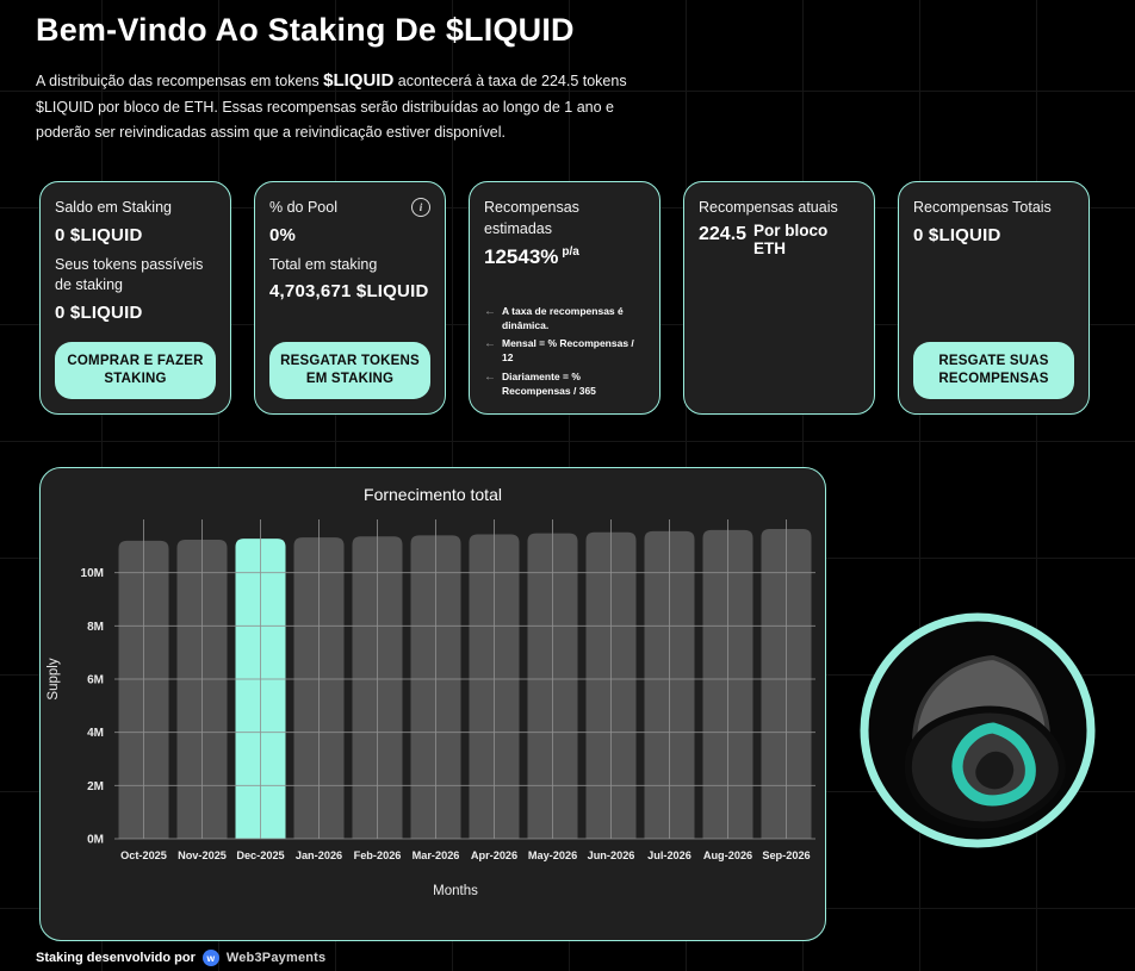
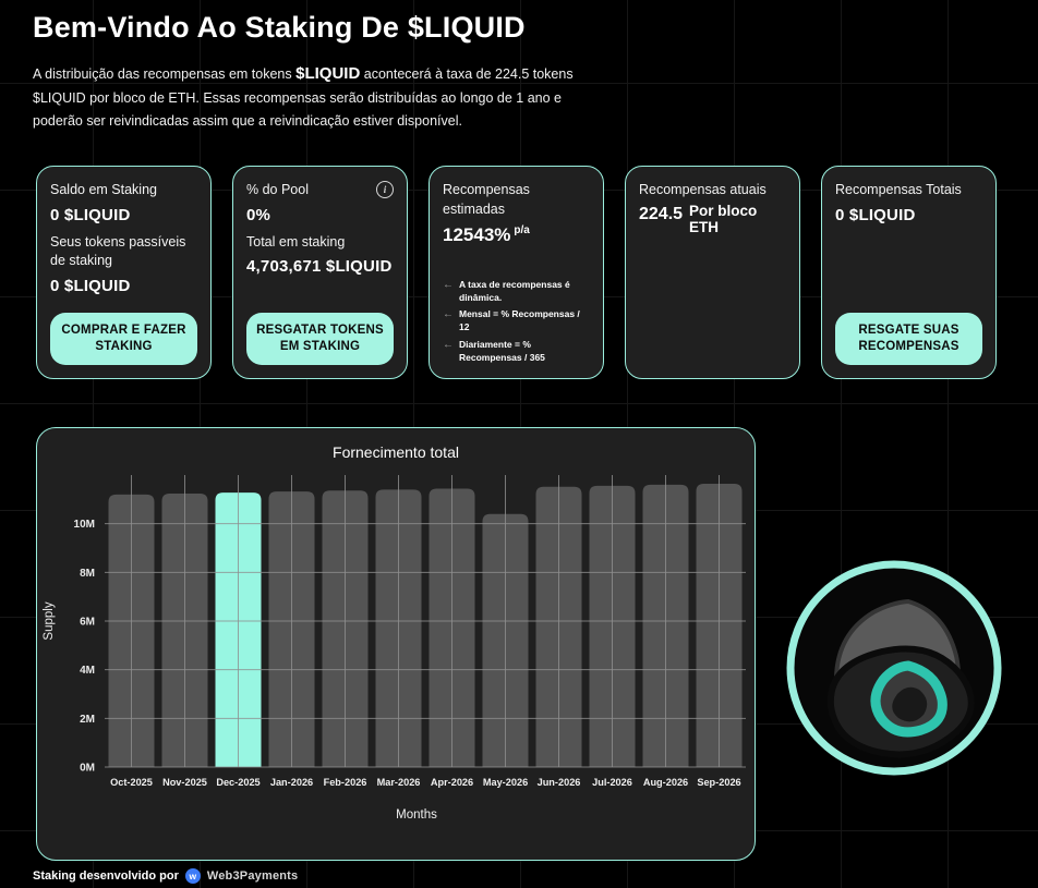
May-2026: 11.5M -> 10.4M
